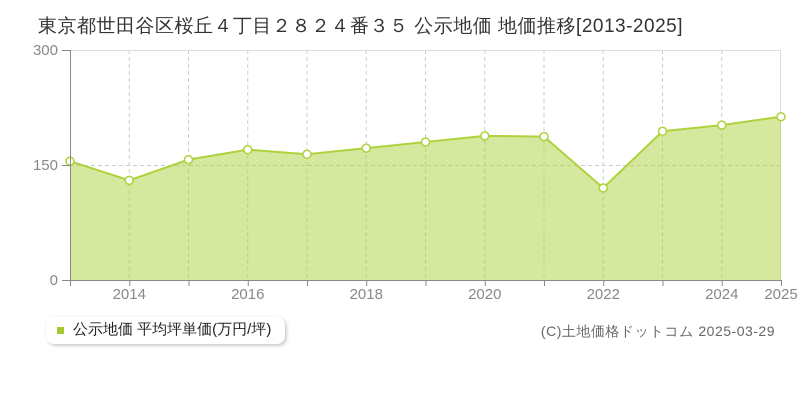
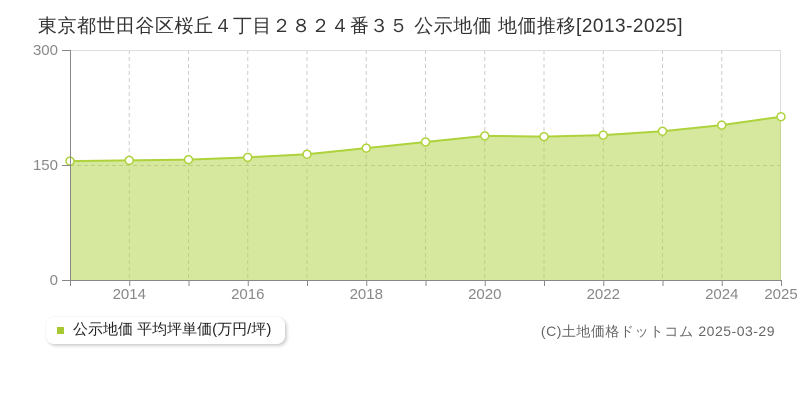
2014: 130 -> 160
2016: 170 -> 160
2022: 120 -> 190
